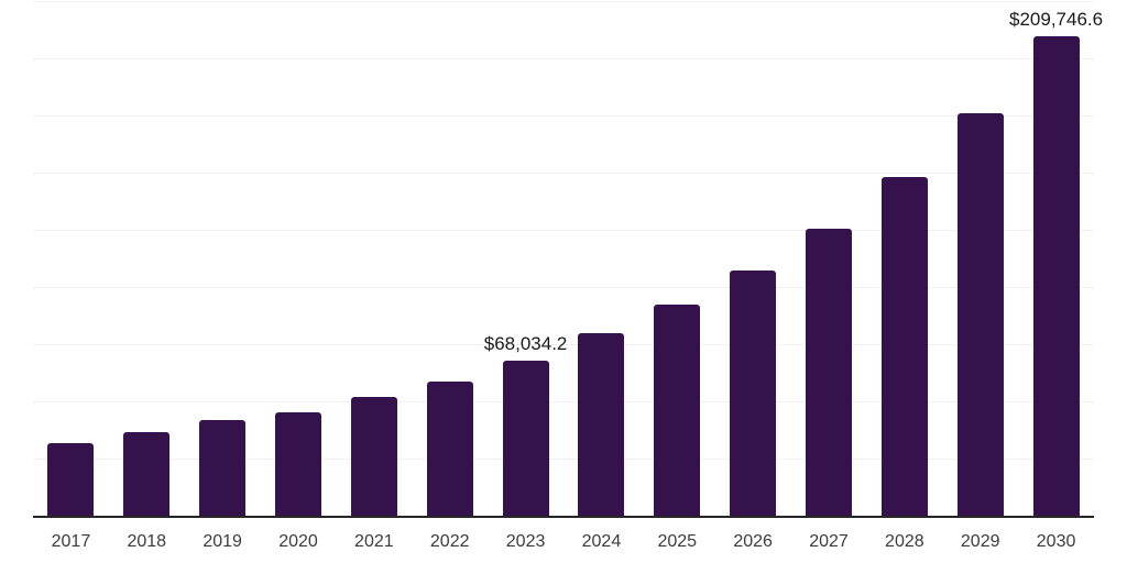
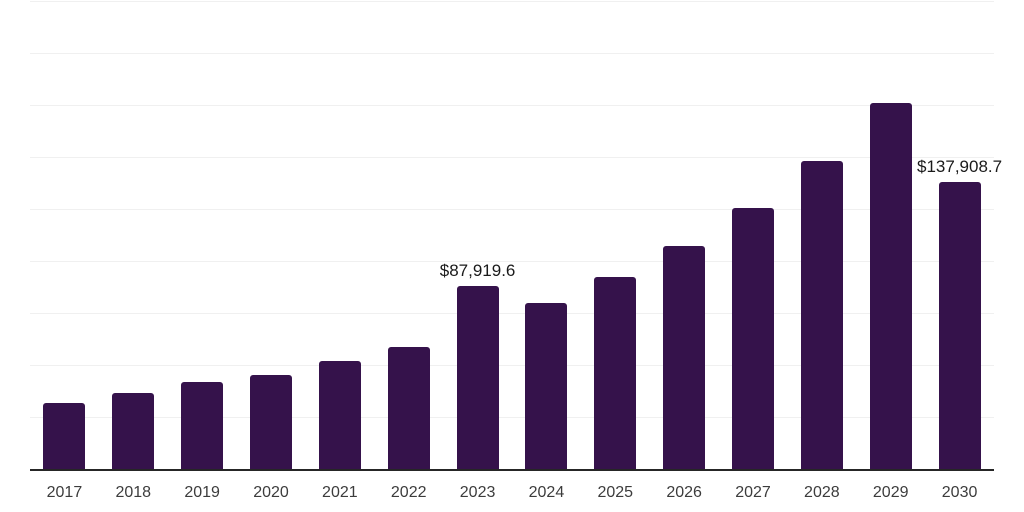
2023: $68,034.2 -> $87,919.6
2030: $209,746.6 -> $137,908.7
